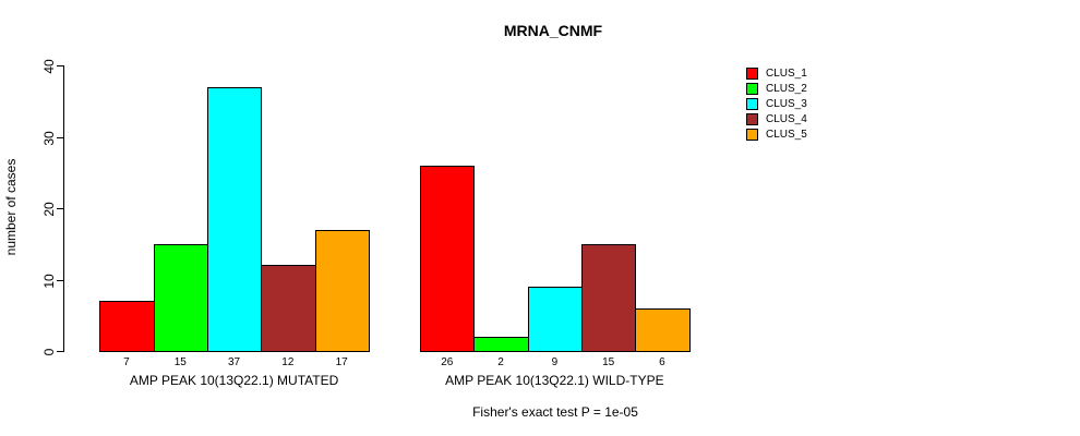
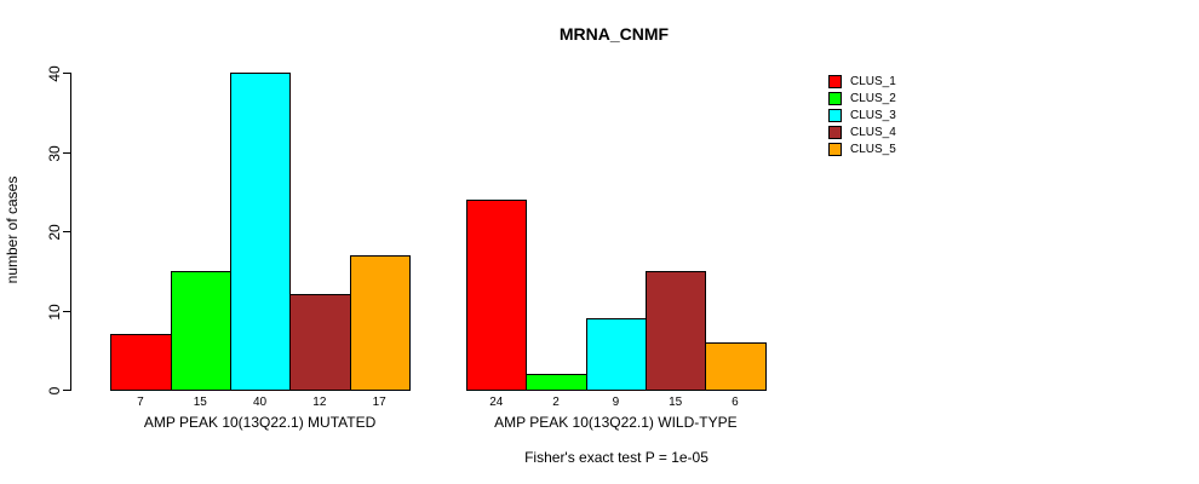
CLUS_3/AMP PEAK 10(13Q22.1) MUTATED: 37 -> 40
CLUS_1/AMP PEAK 10(13Q22.1) WILD-TYPE: 26 -> 24
